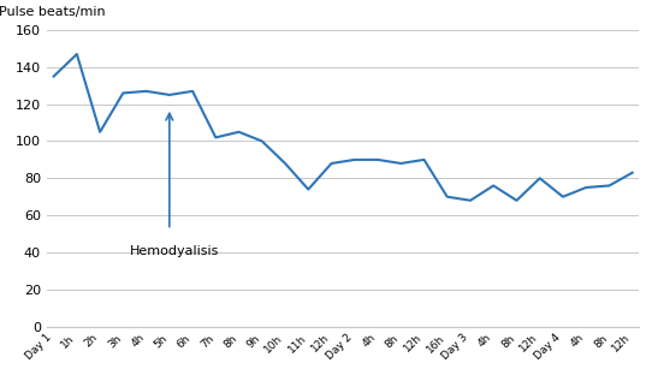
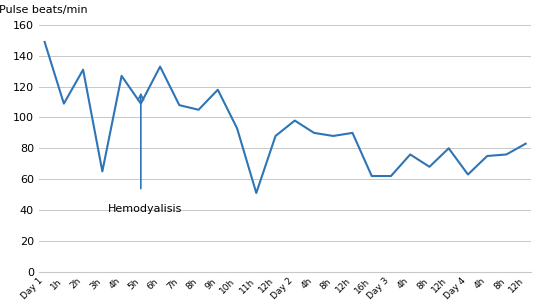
Day 1: 135 -> 149
1h: 147 -> 109
2h: 105 -> 131
3h: 126 -> 65
5h: 125 -> 109
6h: 127 -> 133
7h: 102 -> 108
9h: 100 -> 118
10h: 88 -> 93
11h: 74 -> 51
Day 2: 90 -> 98
16h: 70 -> 62
Day 3: 68 -> 62
Day 4: 70 -> 63
